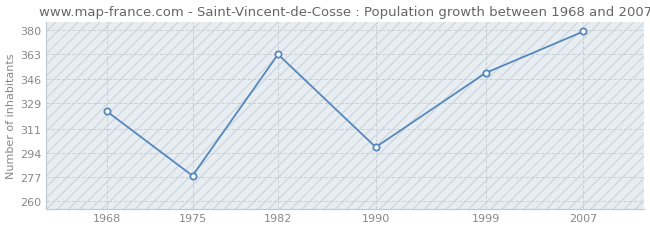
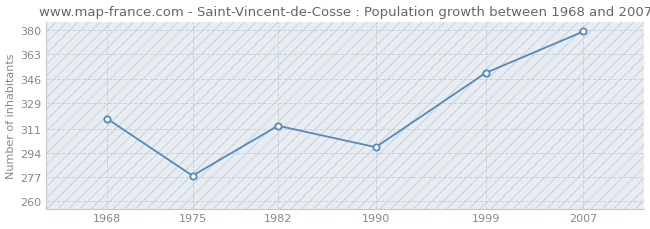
1968: 323 -> 318
1982: 363 -> 313
